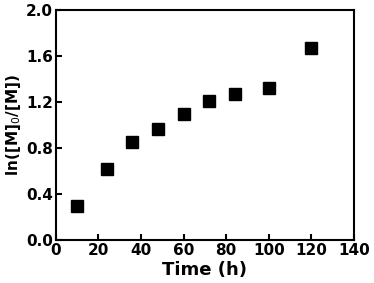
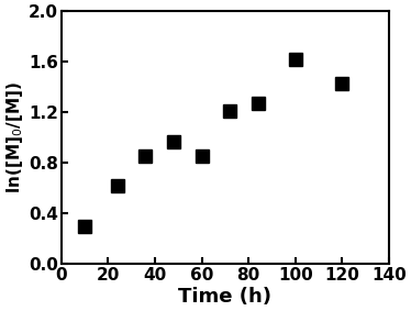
60: 1.10 -> 0.85
100: 1.32 -> 1.62
120: 1.67 -> 1.43
